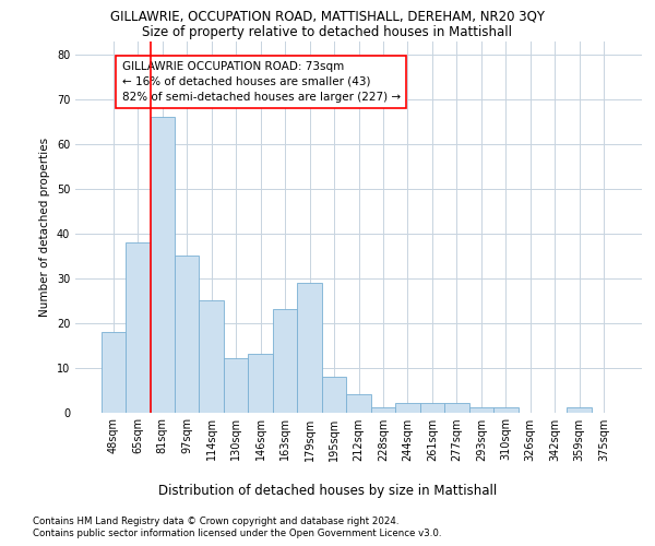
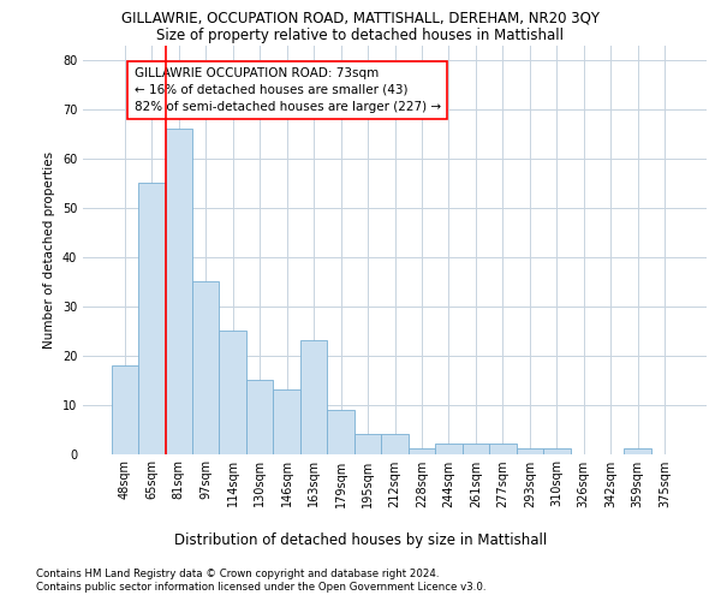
65sqm: 38 -> 55
130sqm: 12 -> 15
179sqm: 29 -> 9
195sqm: 8 -> 4
